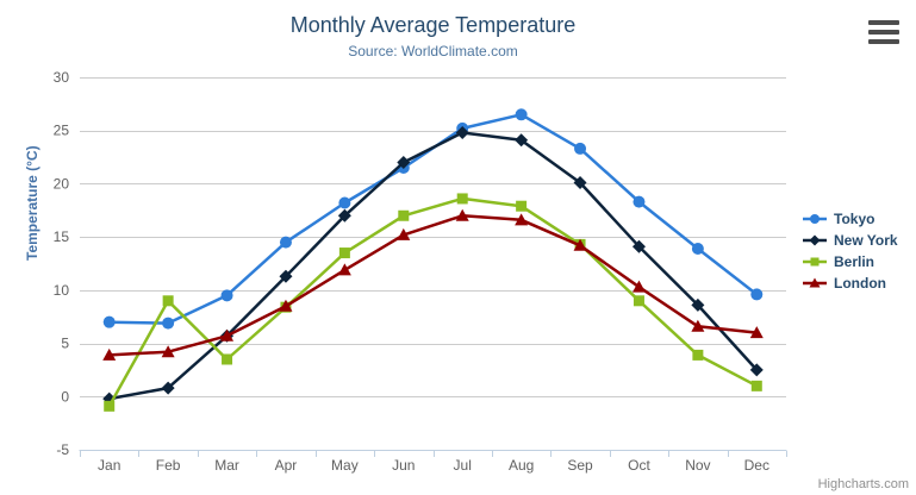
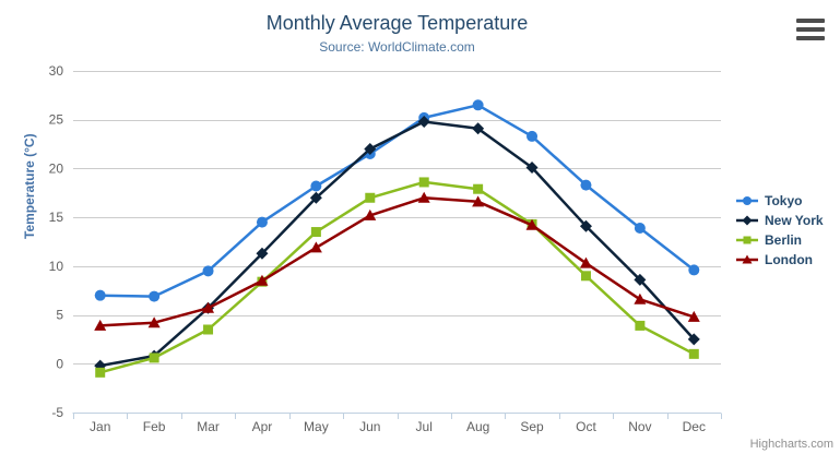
Berlin/Feb: 9 -> 1
London/Dec: 6 -> 5
